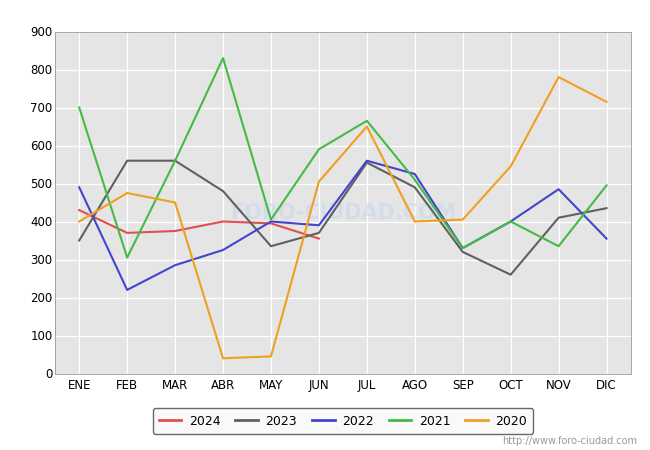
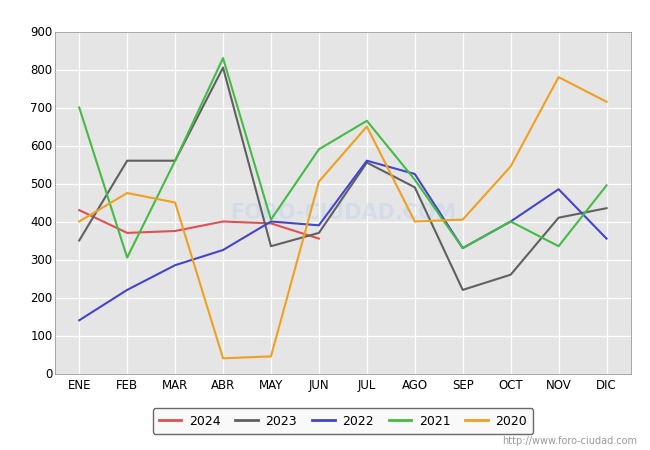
2022/ENE: 490 -> 140
2023/ABR: 480 -> 805
2023/SEP: 320 -> 220
